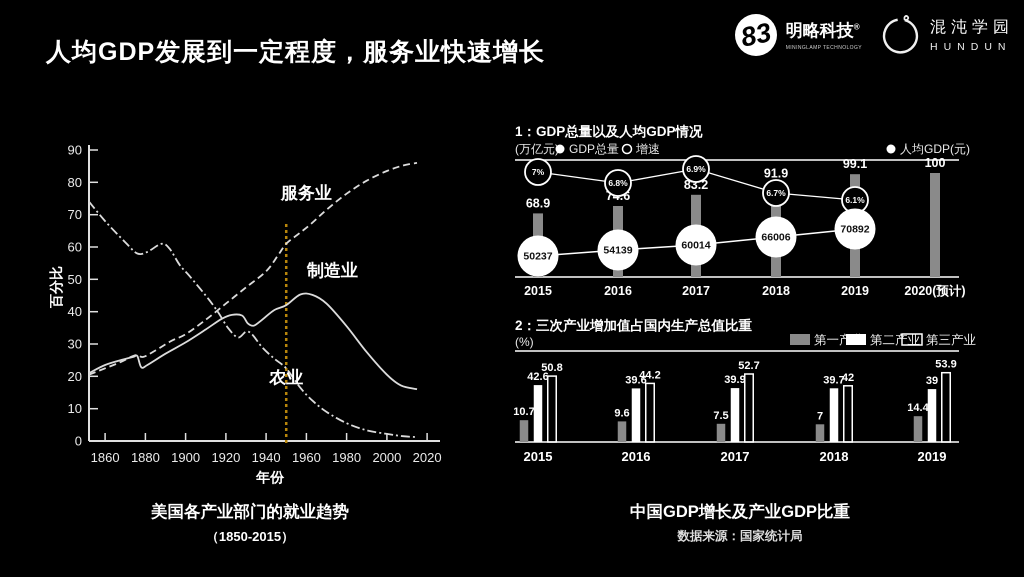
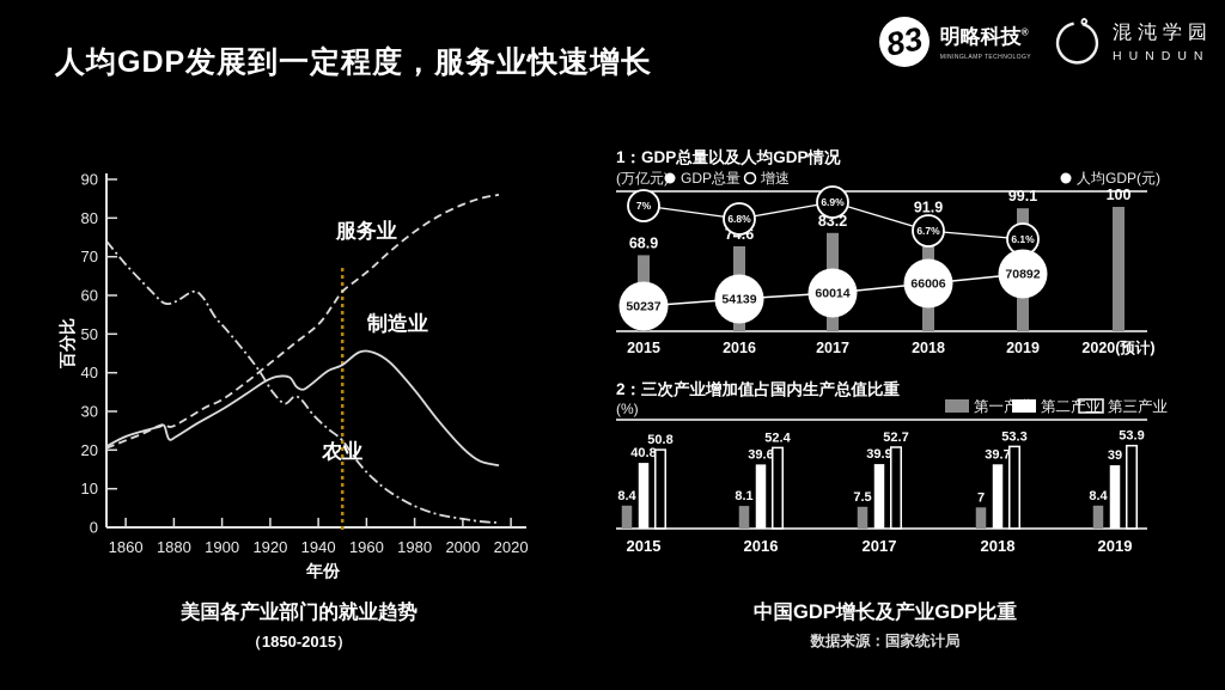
2：三次产业增加值占国内生产总值比重/第一产业/2015: 10.7 -> 8.4
2：三次产业增加值占国内生产总值比重/第二产业/2015: 42.6 -> 40.8
2：三次产业增加值占国内生产总值比重/第一产业/2016: 9.6 -> 8.1
2：三次产业增加值占国内生产总值比重/第三产业/2016: 44.2 -> 52.4
2：三次产业增加值占国内生产总值比重/第三产业/2018: 42 -> 53.3
2：三次产业增加值占国内生产总值比重/第一产业/2019: 14.4 -> 8.4
